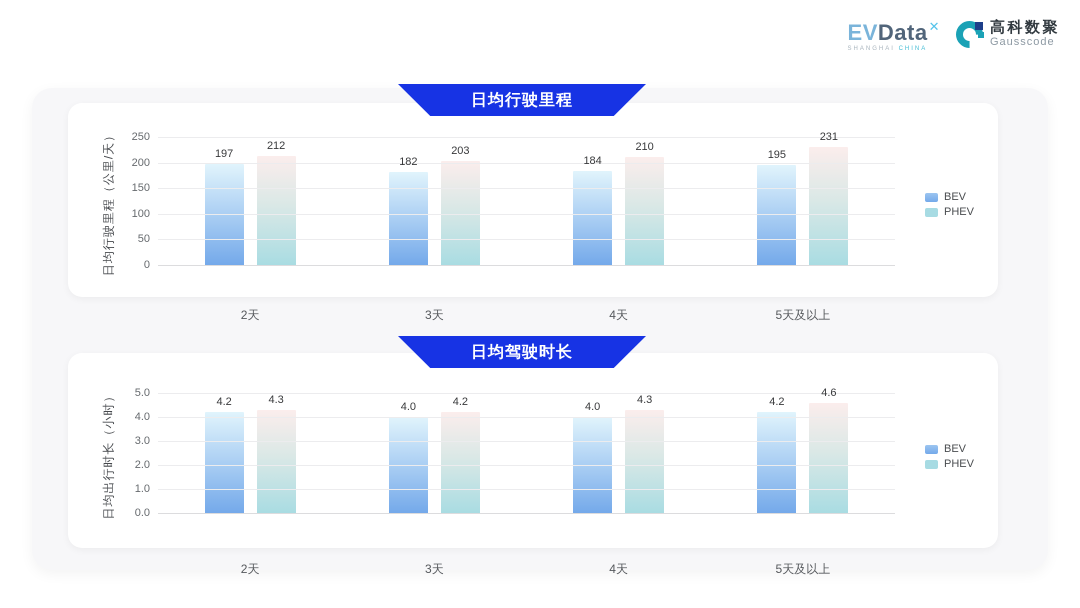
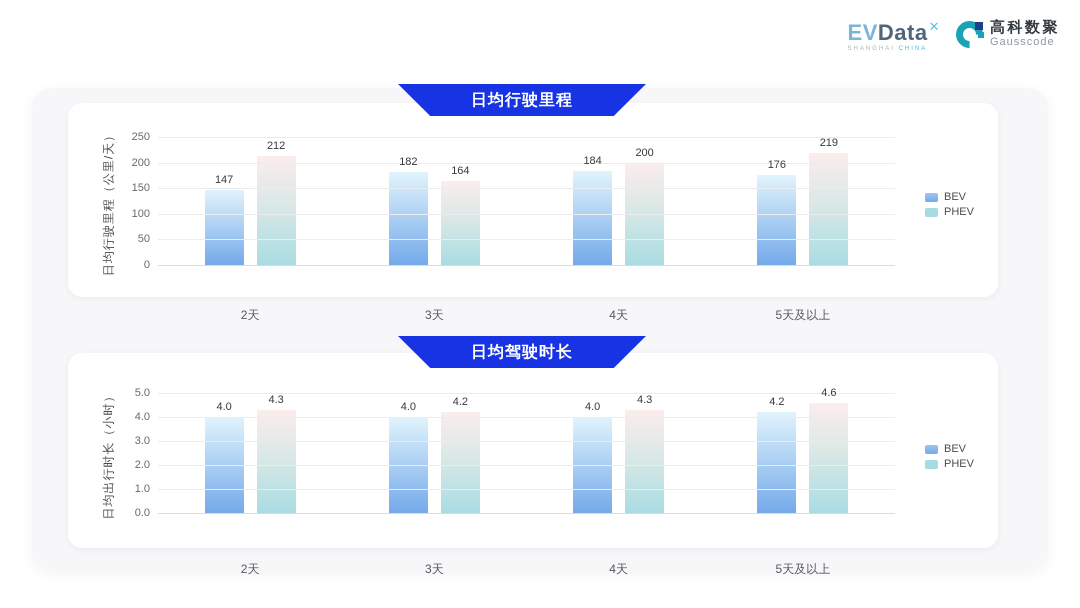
日均行驶里程/BEV/2天: 197 -> 147
日均行驶里程/PHEV/3天: 203 -> 164
日均行驶里程/PHEV/4天: 210 -> 200
日均行驶里程/BEV/5天及以上: 195 -> 176
日均行驶里程/PHEV/5天及以上: 231 -> 219
日均驾驶时长/BEV/2天: 4.2 -> 4.0
